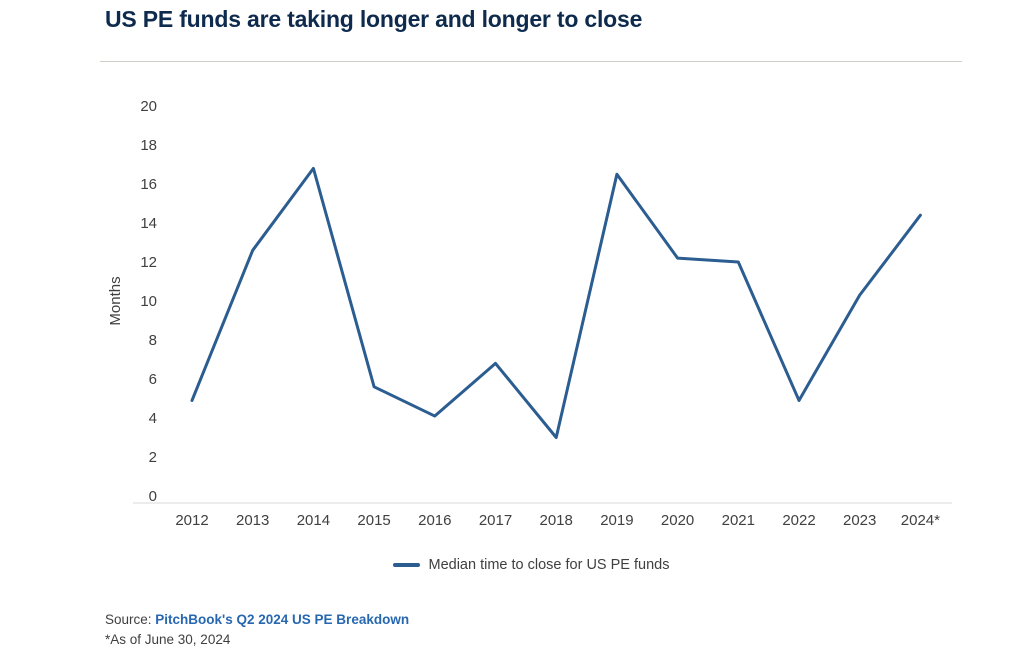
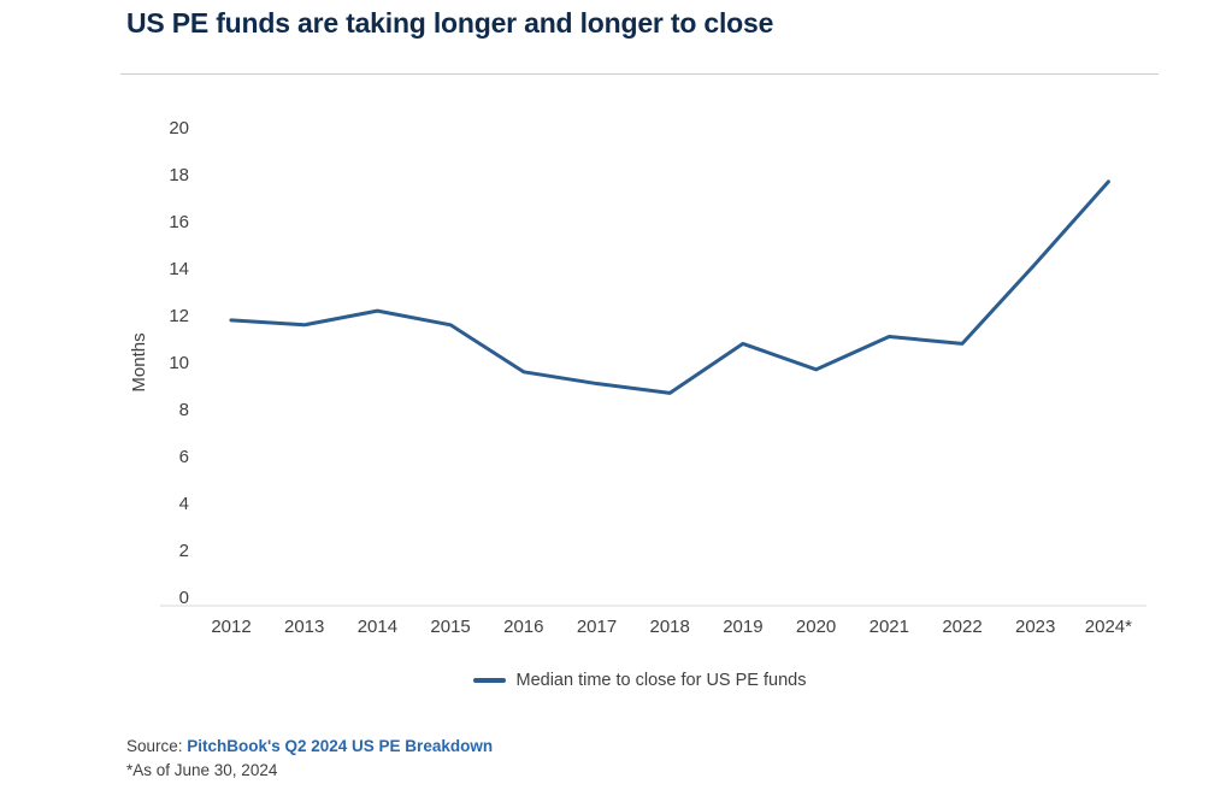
2012: 4.9 -> 11.8
2013: 12.6 -> 11.6
2014: 16.8 -> 12.2
2015: 5.6 -> 11.6
2016: 4.1 -> 9.6
2017: 6.8 -> 9.1
2018: 3.0 -> 8.7
2019: 16.5 -> 10.8
2020: 12.2 -> 9.7
2021: 12.0 -> 11.1
2022: 4.9 -> 10.8
2023: 10.3 -> 14.2
2024*: 14.4 -> 17.7
